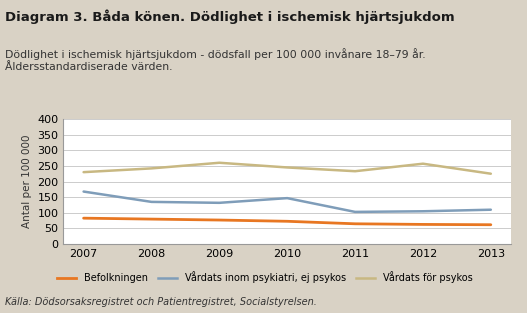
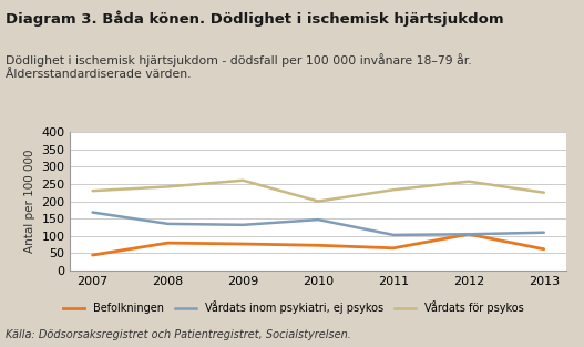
Befolkningen/2007: 83 -> 45
Vårdats för psykos/2010: 245 -> 200
Befolkningen/2012: 63 -> 105
